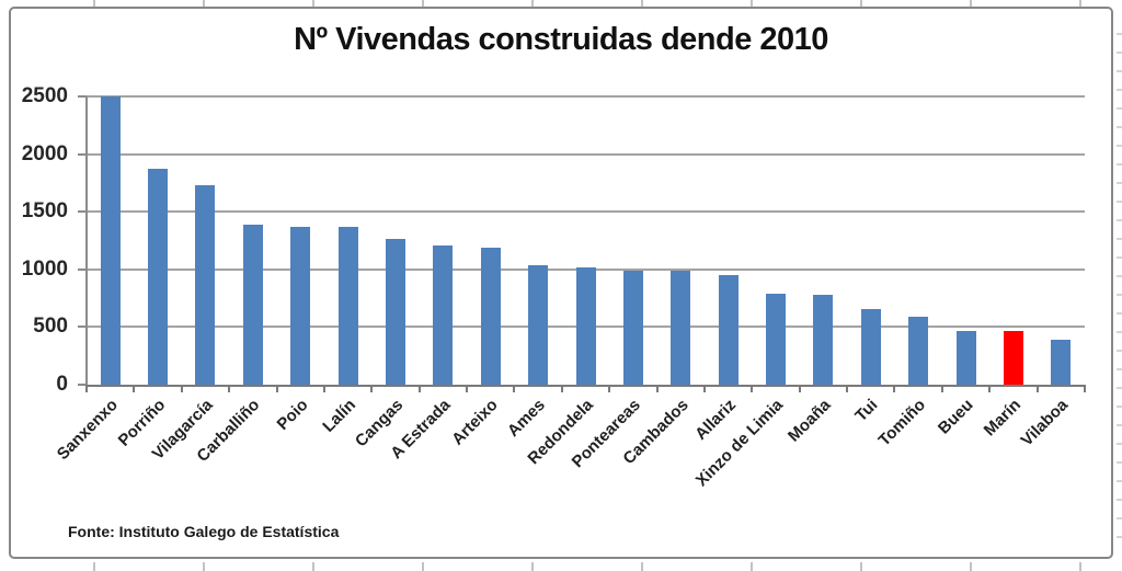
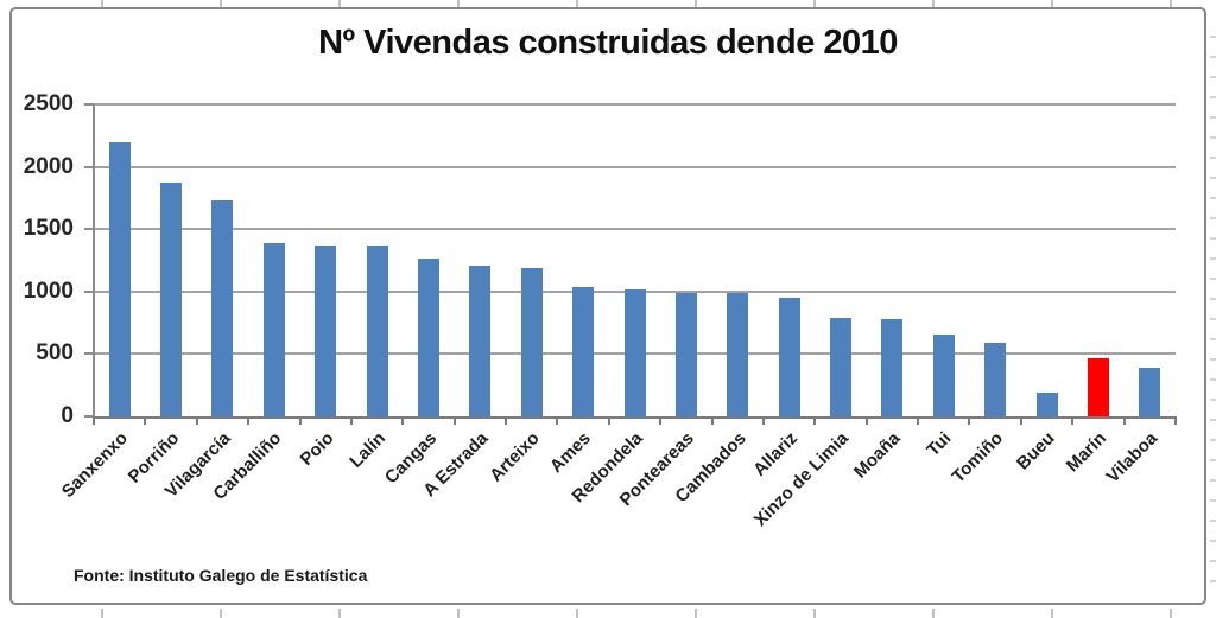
Sanxenxo: 2500 -> 2200
Bueu: 460 -> 190
